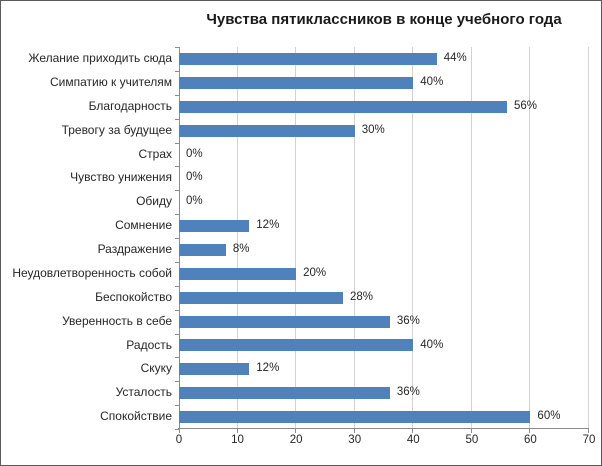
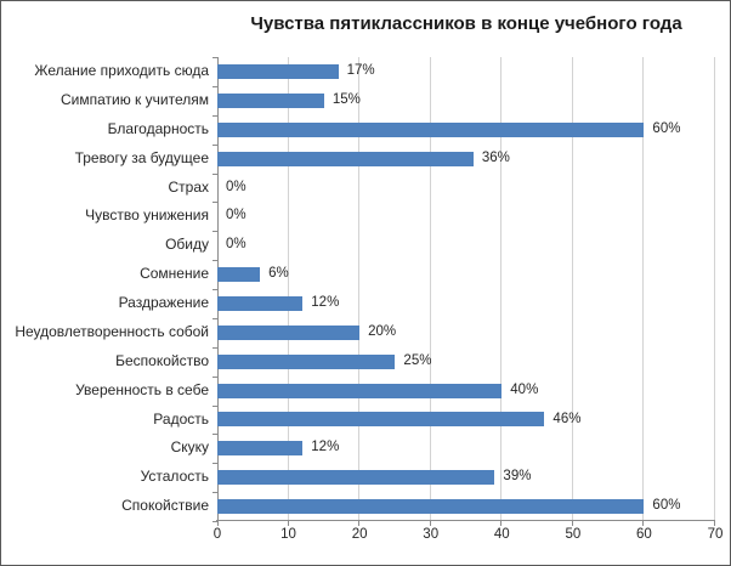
Желание приходить сюда: 44% -> 17%
Симпатию к учителям: 40% -> 15%
Благодарность: 56% -> 60%
Тревогу за будущее: 30% -> 36%
Сомнение: 12% -> 6%
Раздражение: 8% -> 12%
Беспокойство: 28% -> 25%
Уверенность в себе: 36% -> 40%
Радость: 40% -> 46%
Усталость: 36% -> 39%
